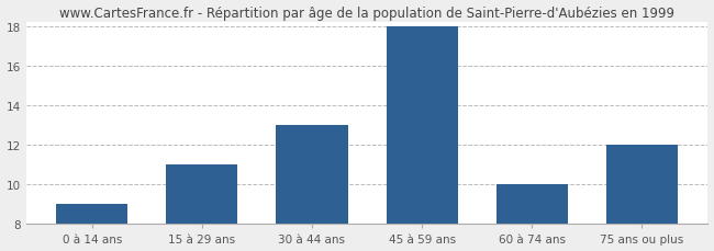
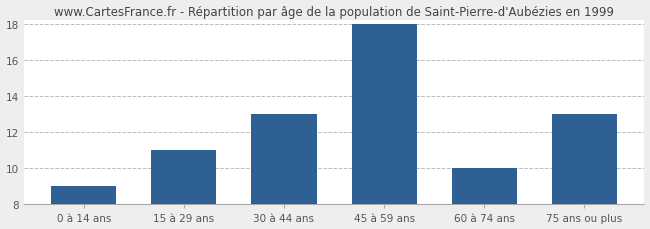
75 ans ou plus: 12 -> 13
